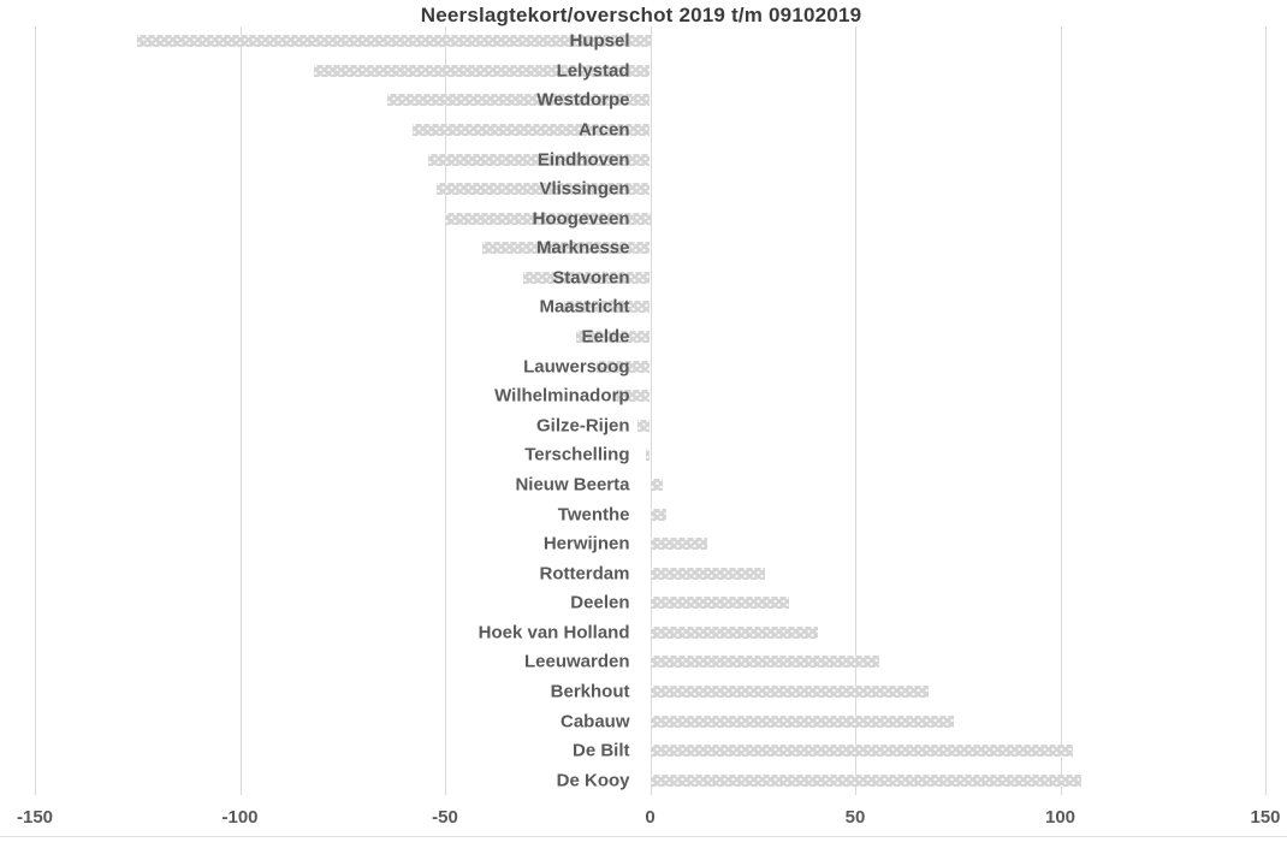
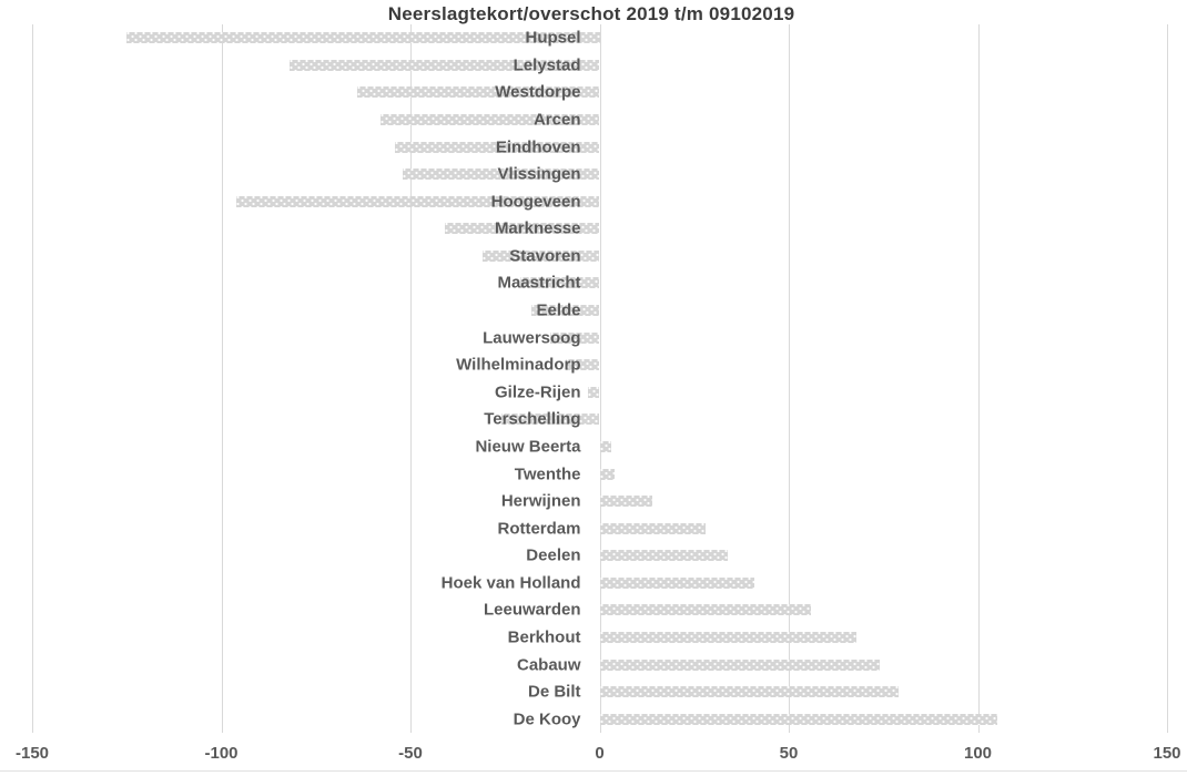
Hoogeveen: -50 -> -96
Terschelling: -1 -> -26
De Bilt: 103 -> 79
